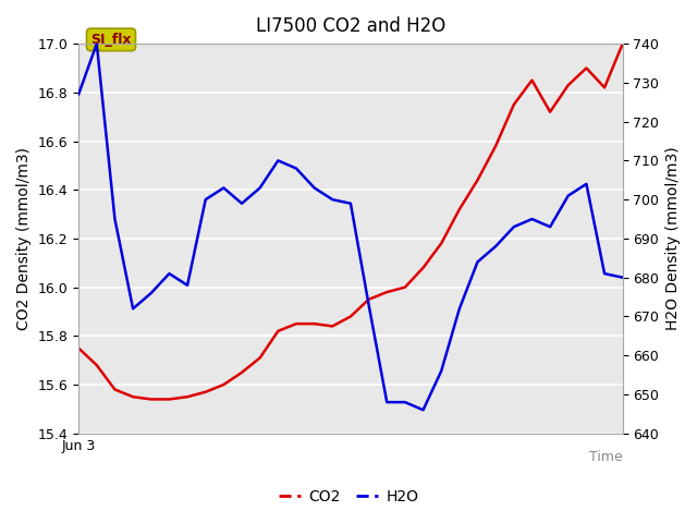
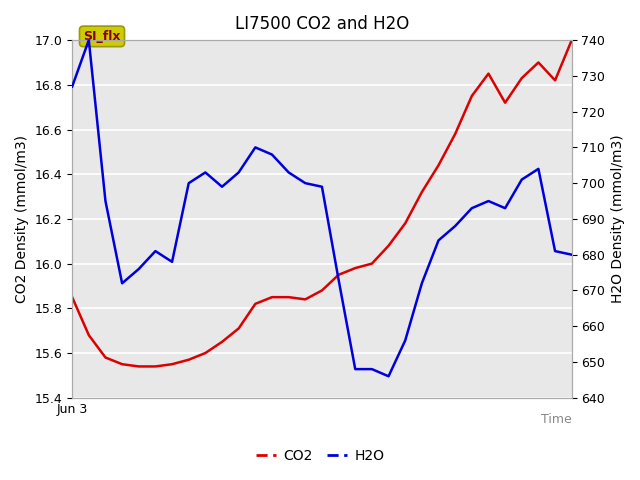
CO2/Jun 3: 15.75 -> 15.85
